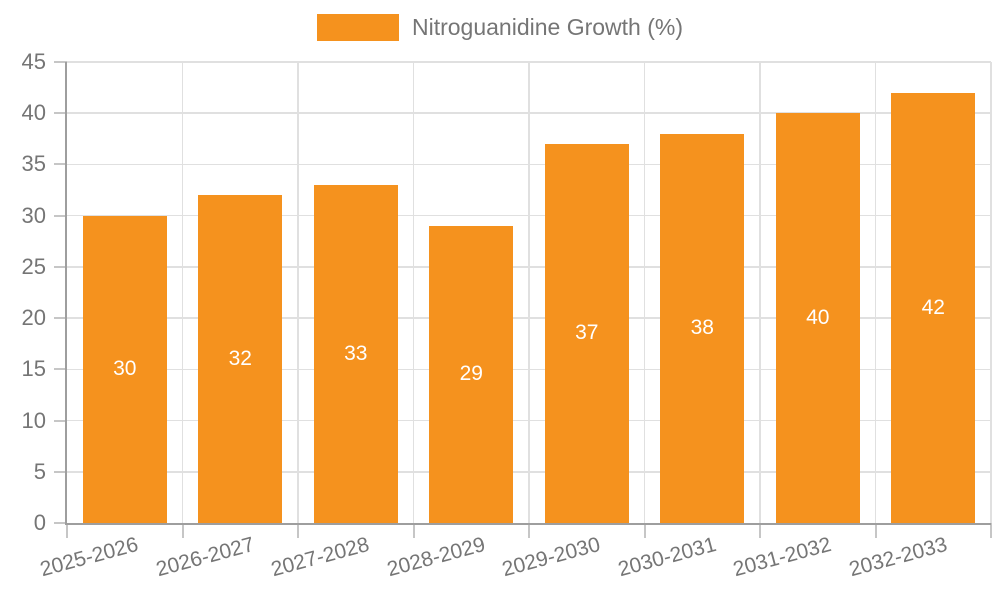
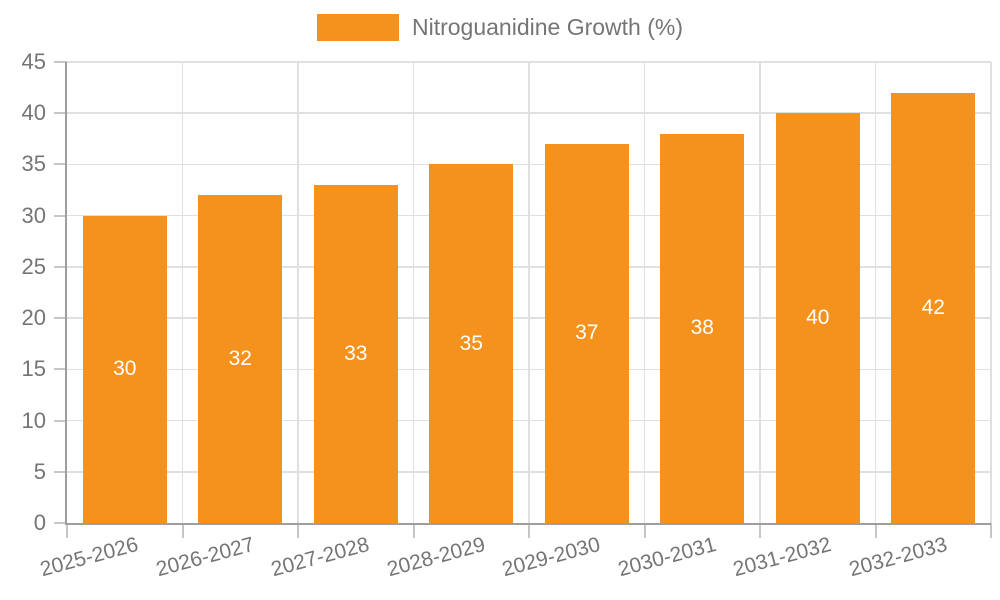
2028-2029: 29 -> 35
